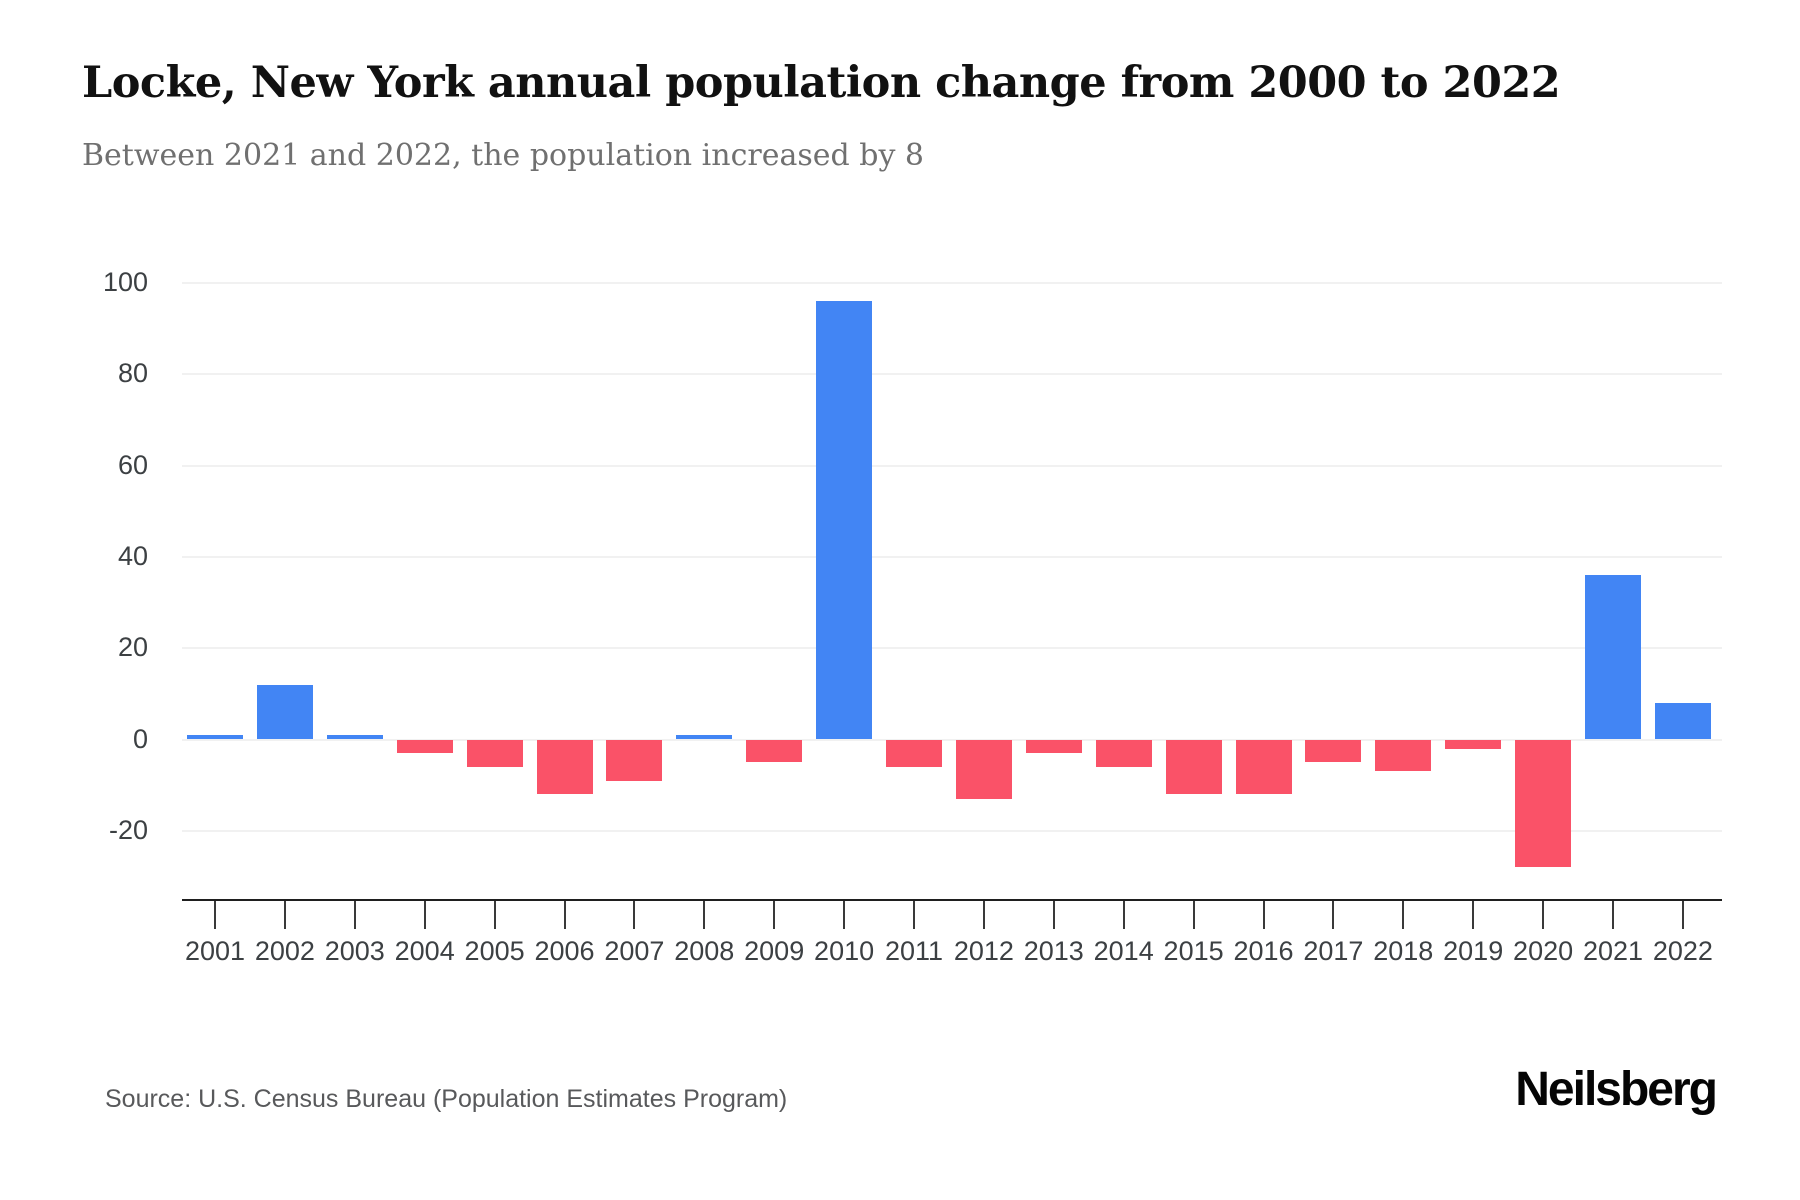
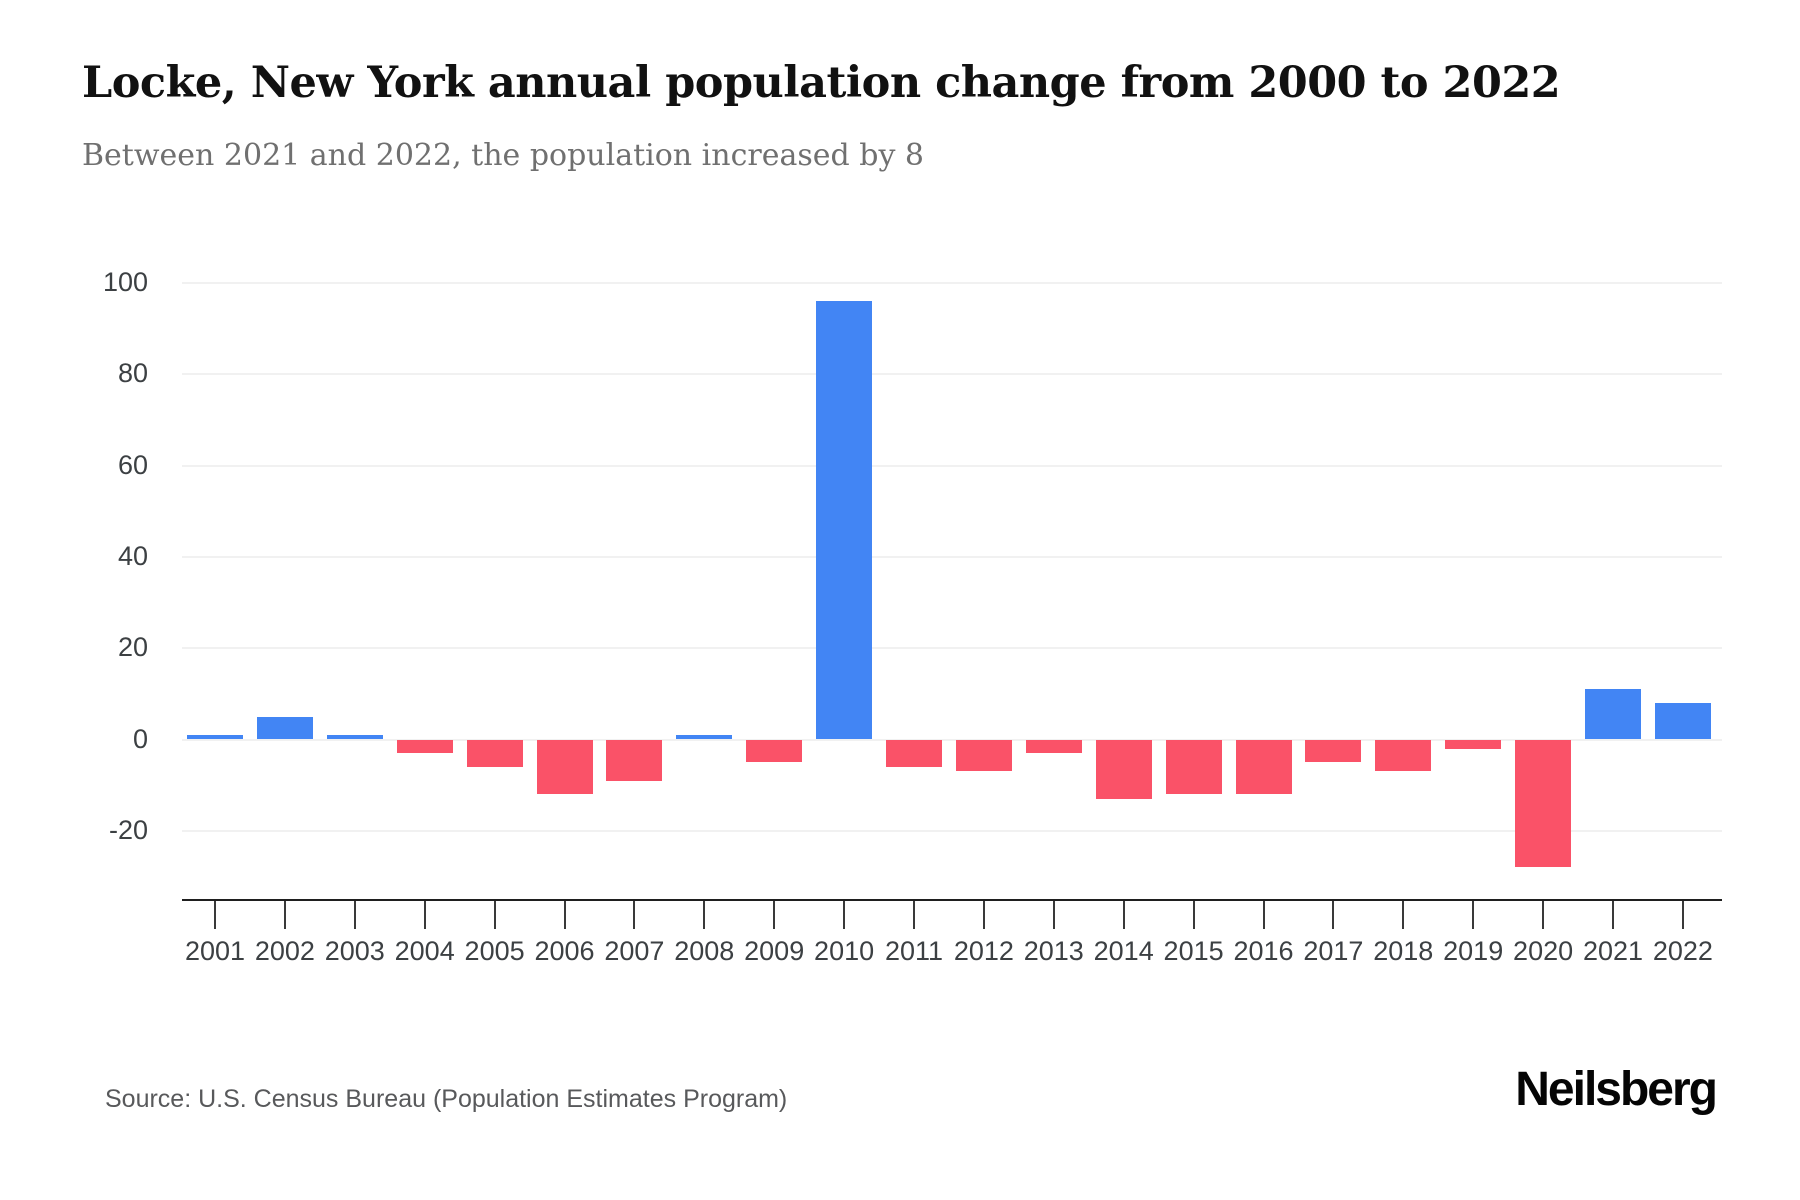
2002: 12 -> 5
2012: -13 -> -7
2014: -6 -> -13
2021: 36 -> 11
